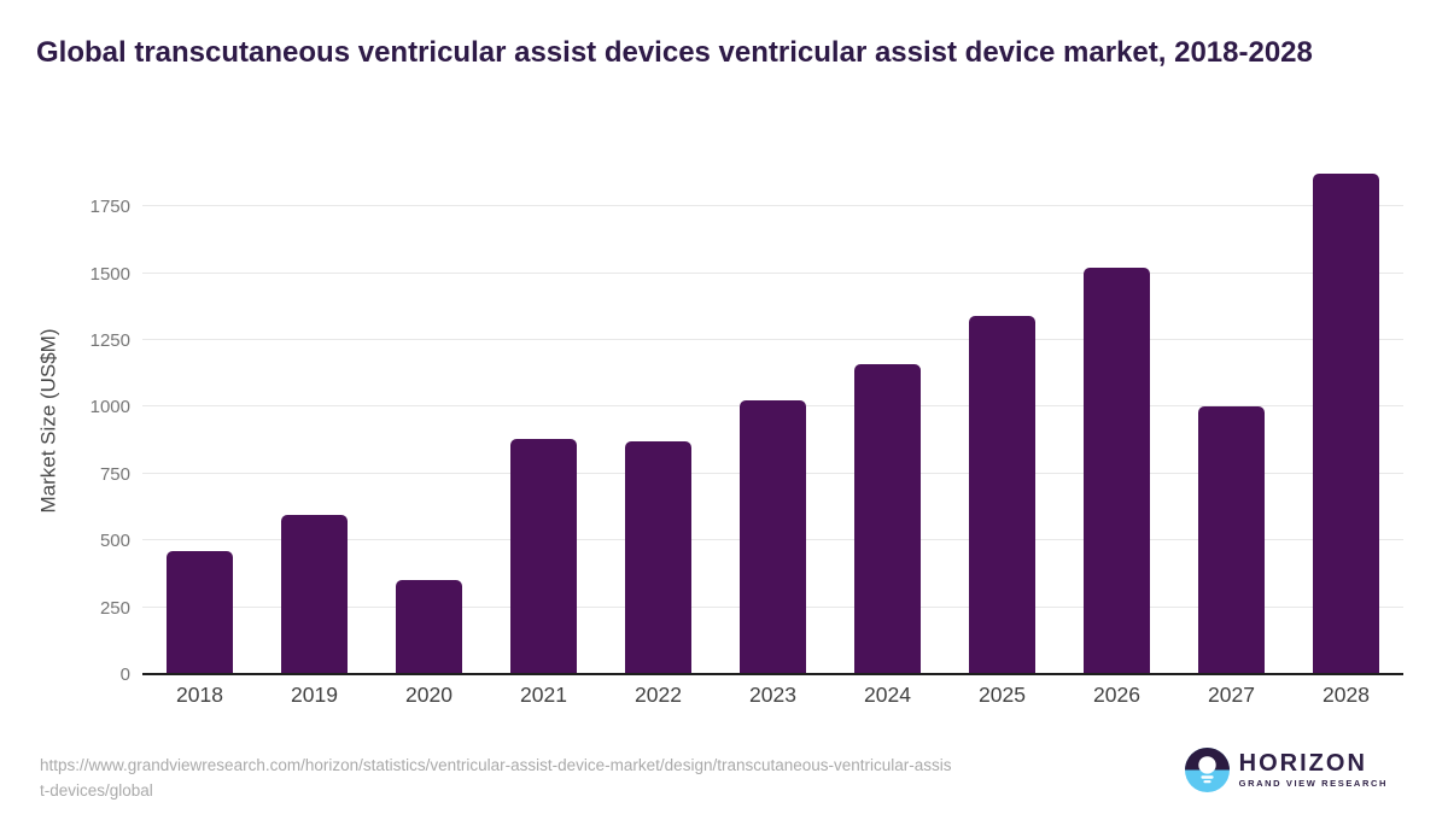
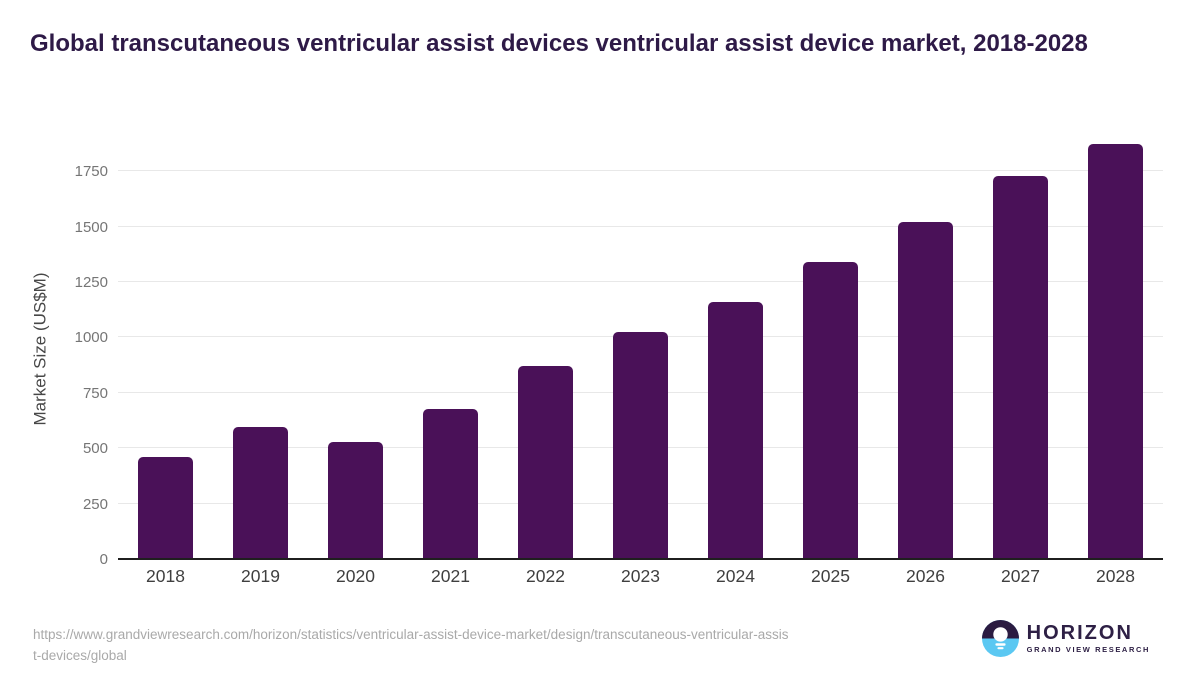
2020: 350 -> 530
2021: 880 -> 680
2027: 1000 -> 1730
